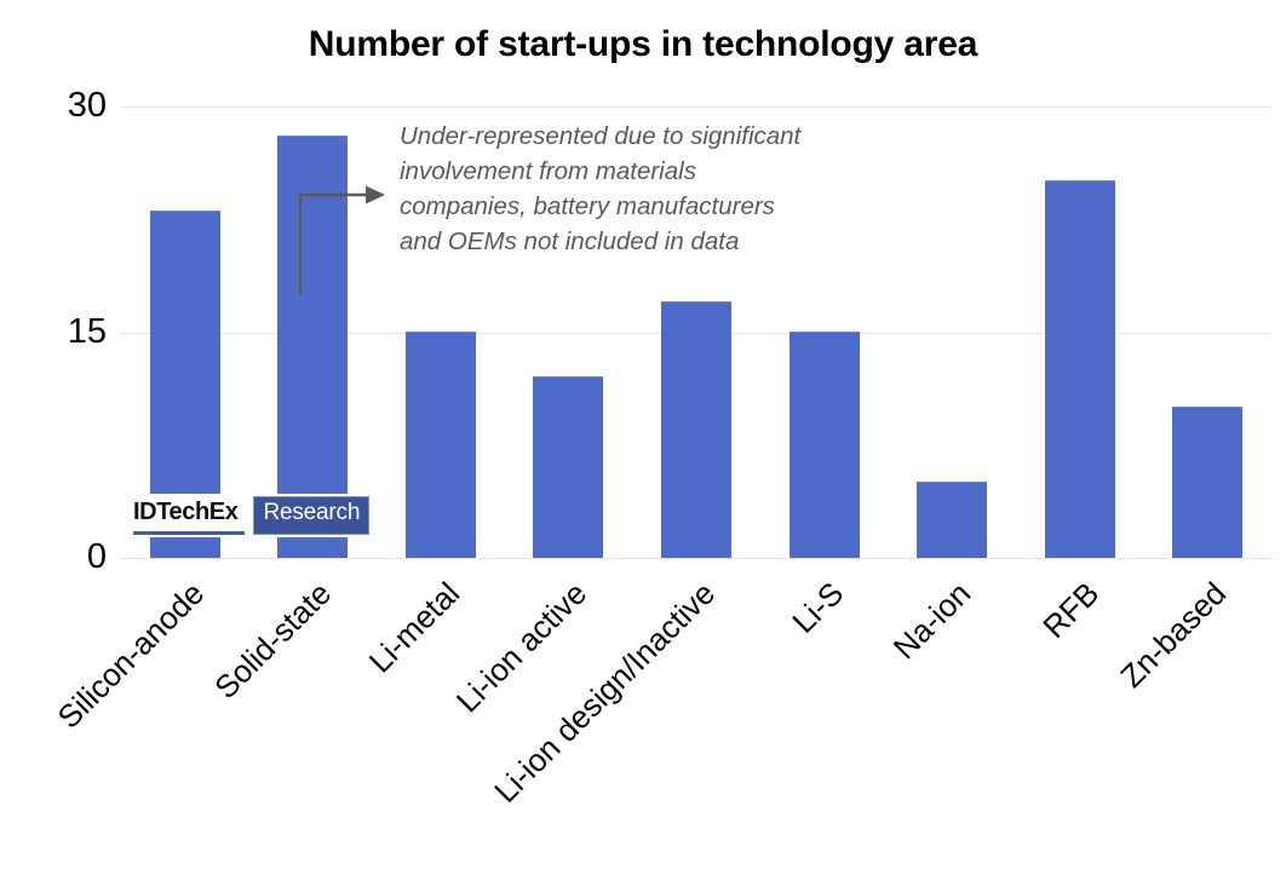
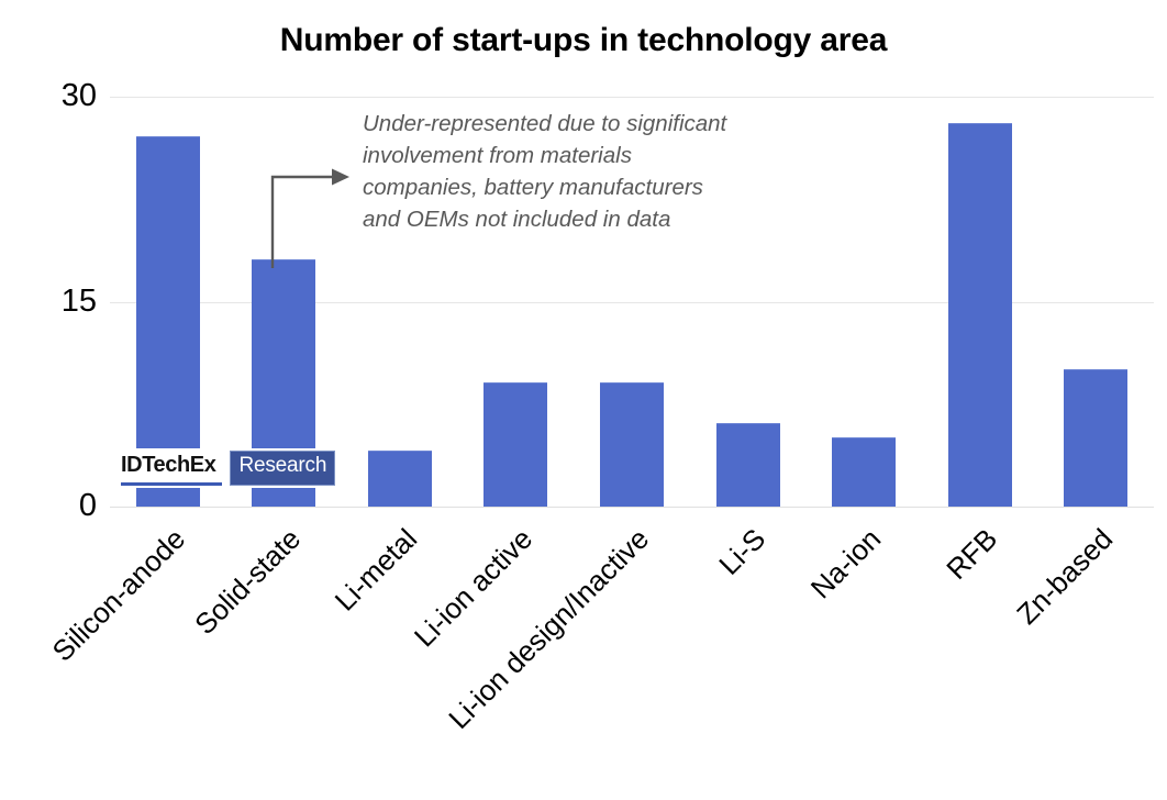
Silicon-anode: 23 -> 27
Solid-state: 28 -> 18
Li-metal: 15 -> 4
Li-ion active: 12 -> 9
Li-ion design/Inactive: 17 -> 9
Li-S: 15 -> 6
RFB: 25 -> 28
